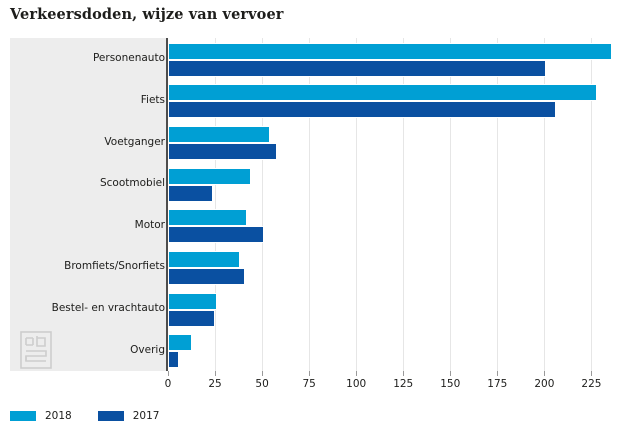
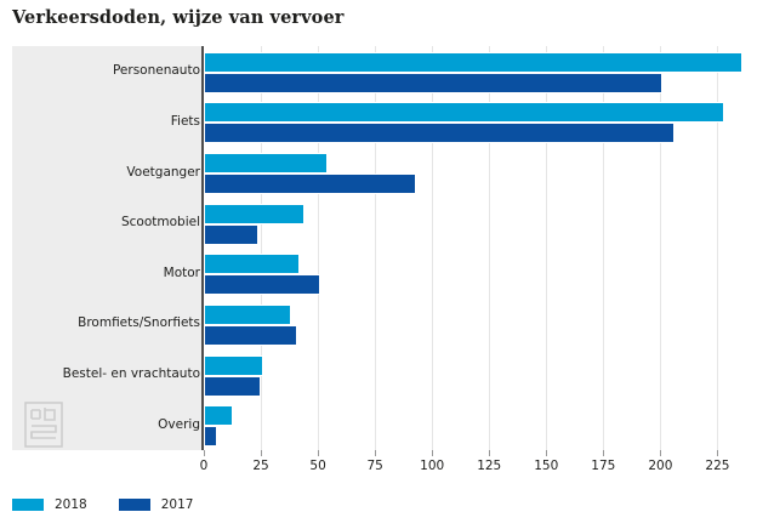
2017/Voetganger: 58 -> 93
